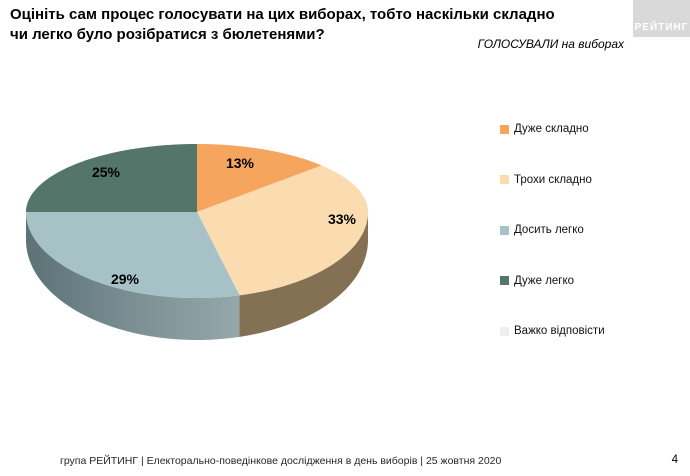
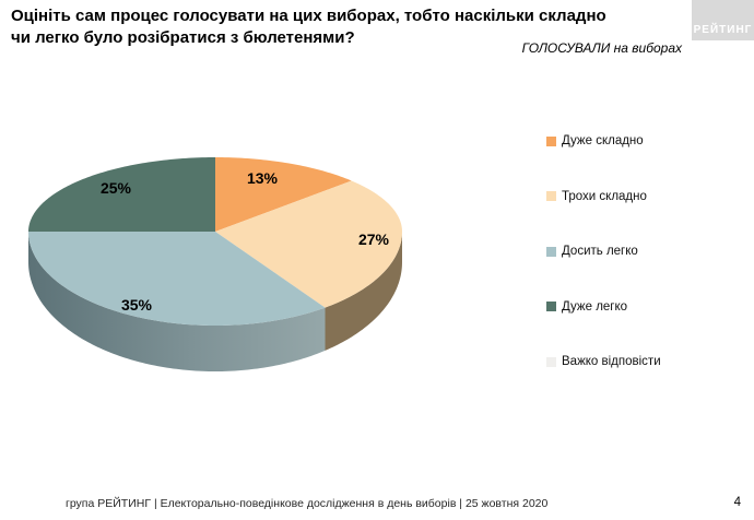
Трохи складно: 33% -> 27%
Досить легко: 29% -> 35%
